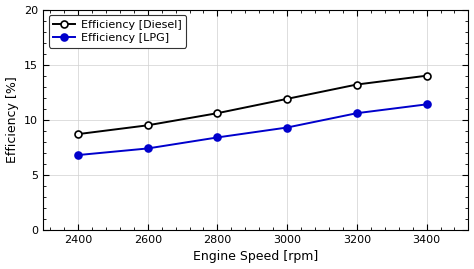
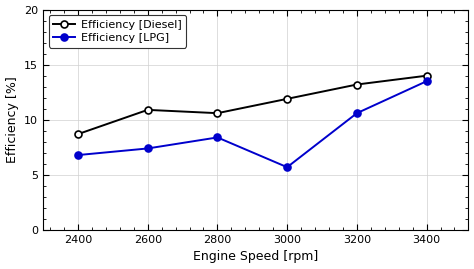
Efficiency [Diesel]/2600: 9.5 -> 10.9
Efficiency [LPG]/3000: 9.3 -> 5.7
Efficiency [LPG]/3400: 11.4 -> 13.5
